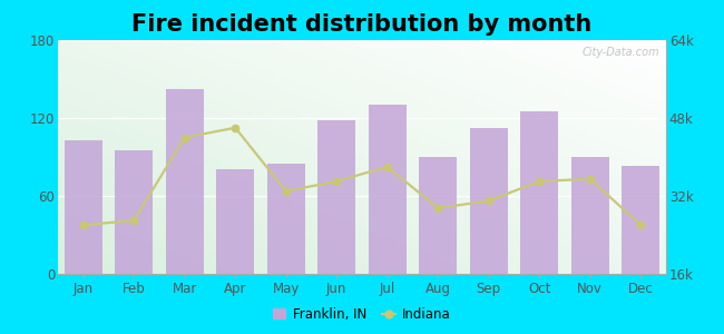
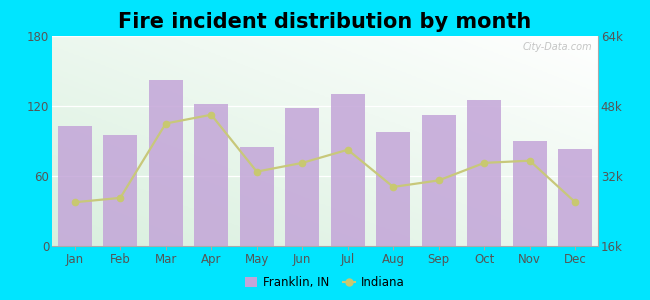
Franklin, IN/Apr: 81 -> 122
Franklin, IN/Aug: 90 -> 98
